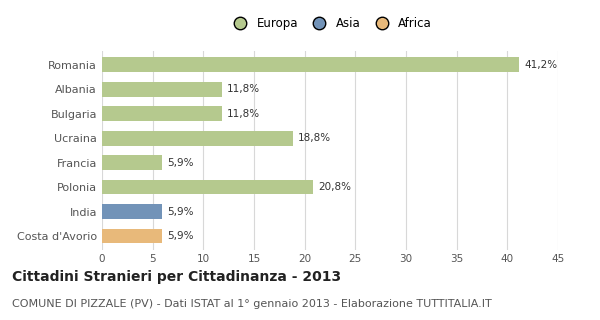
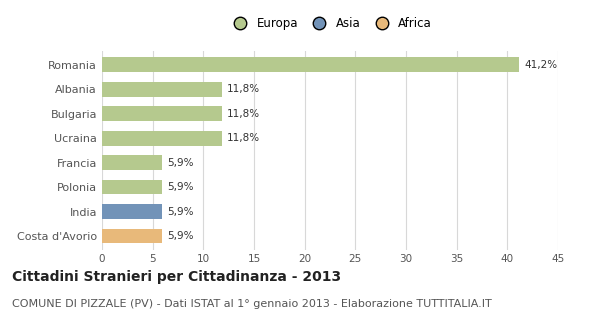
Ucraina: 18,8% -> 11,8%
Polonia: 20,8% -> 5,9%
